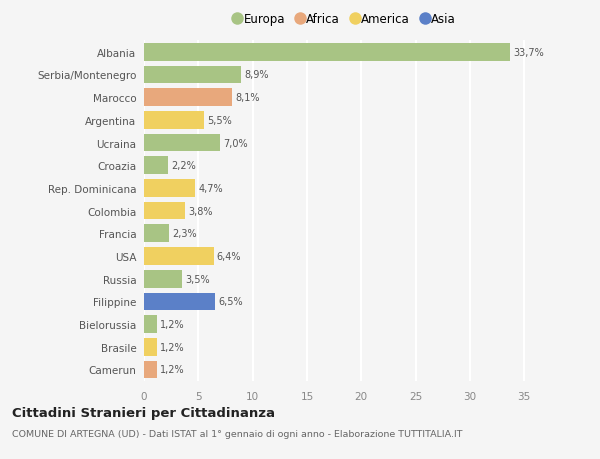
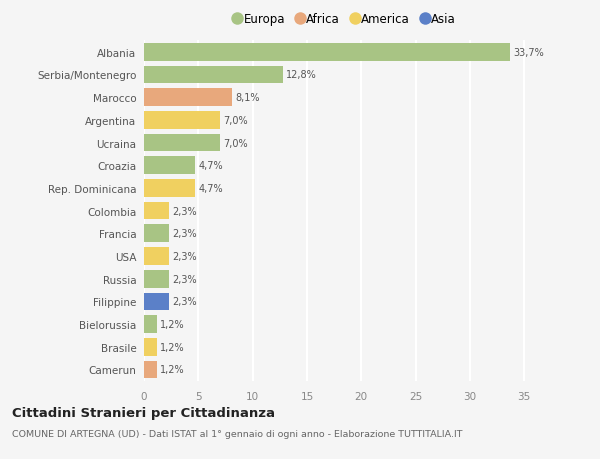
Serbia/Montenegro: 8,9% -> 12,8%
Argentina: 5,5% -> 7,0%
Croazia: 2,2% -> 4,7%
Colombia: 3,8% -> 2,3%
USA: 6,4% -> 2,3%
Russia: 3,5% -> 2,3%
Filippine: 6,5% -> 2,3%
